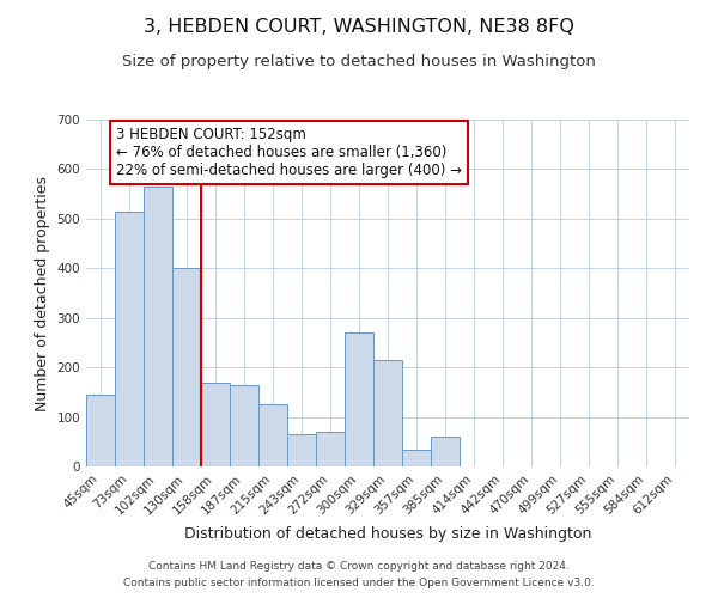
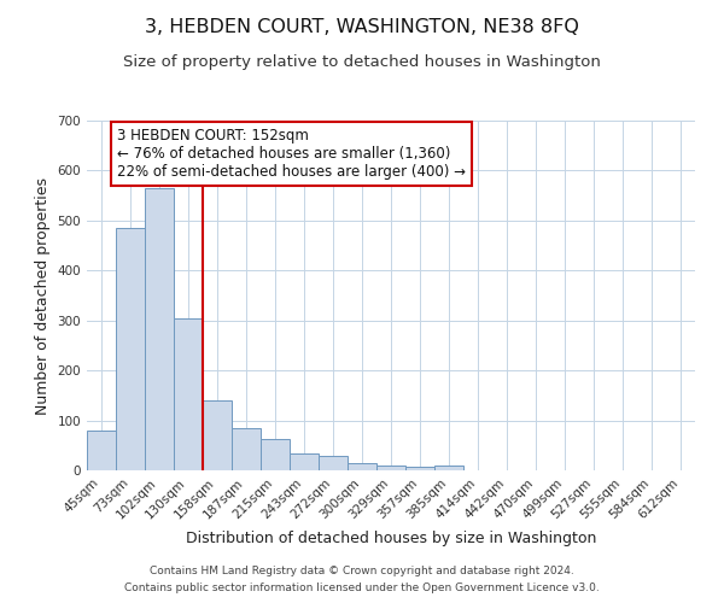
45sqm: 145 -> 80
73sqm: 515 -> 485
130sqm: 400 -> 305
158sqm: 170 -> 140
187sqm: 165 -> 85
215sqm: 125 -> 63
243sqm: 65 -> 35
272sqm: 70 -> 30
300sqm: 270 -> 15
329sqm: 215 -> 10
357sqm: 35 -> 8
385sqm: 60 -> 10
